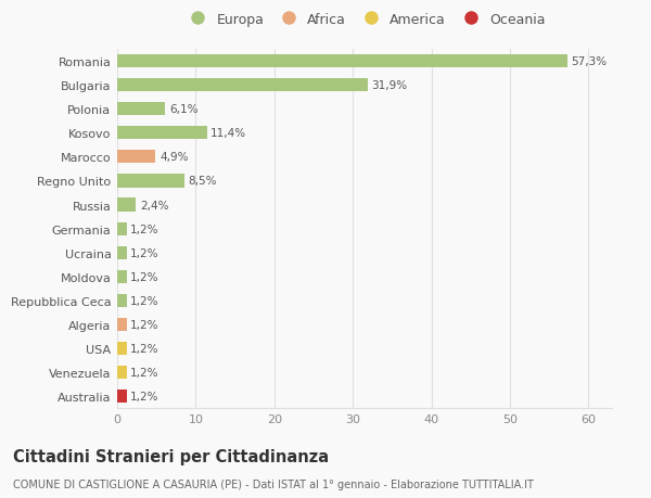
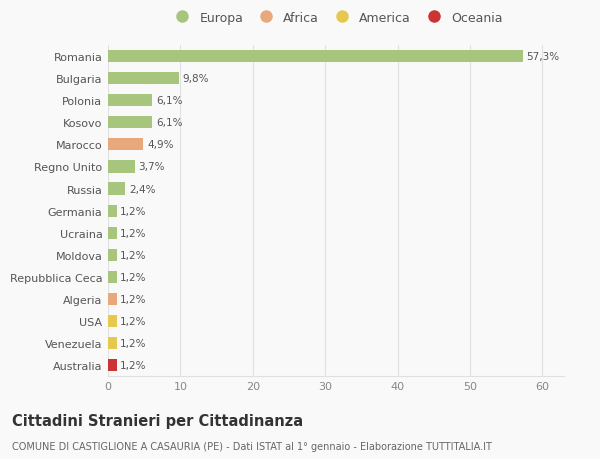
Bulgaria: 31,9% -> 9,8%
Kosovo: 11,4% -> 6,1%
Regno Unito: 8,5% -> 3,7%
